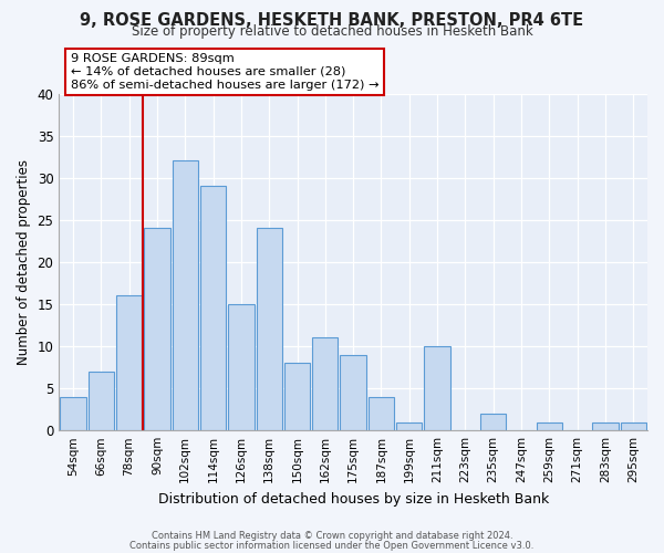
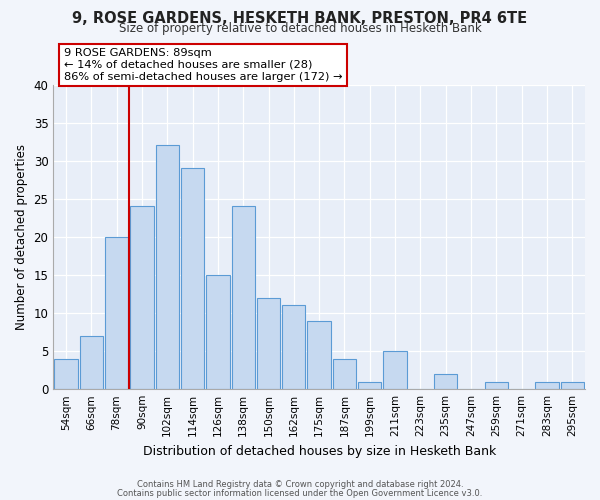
78sqm: 16 -> 20
150sqm: 8 -> 12
211sqm: 10 -> 5
